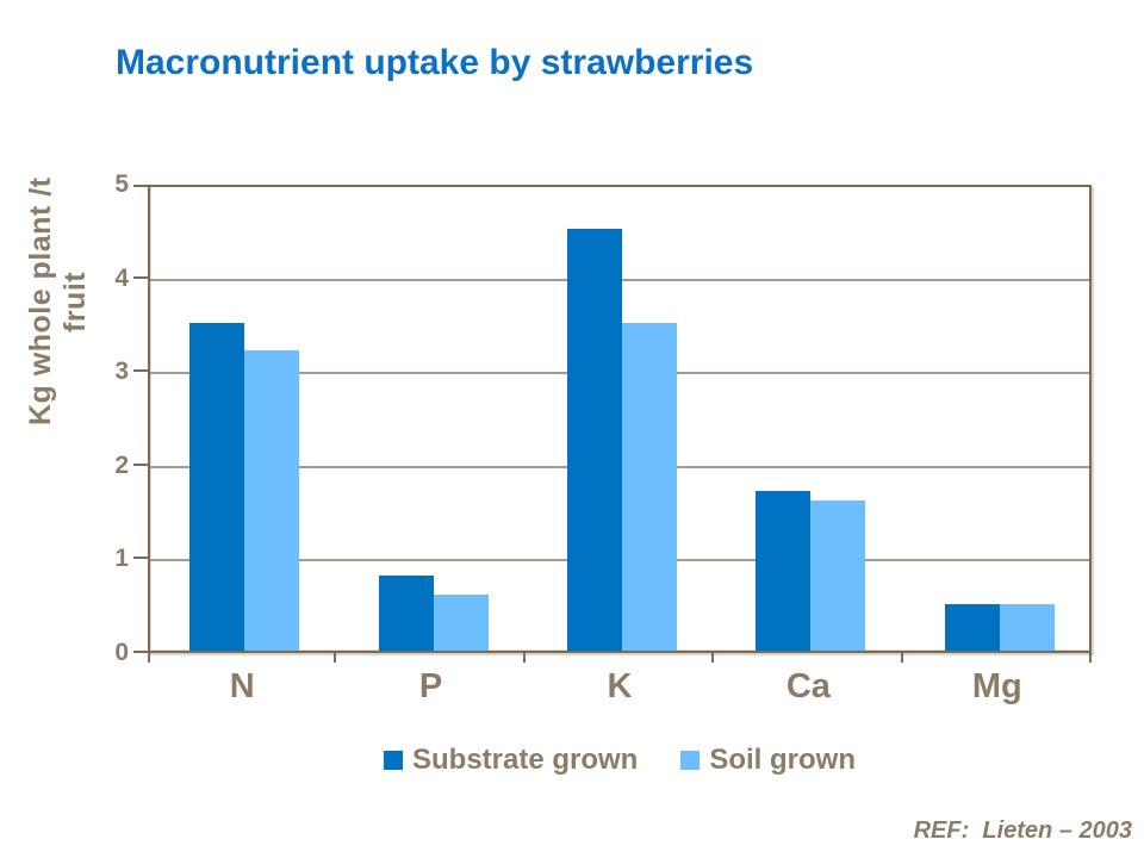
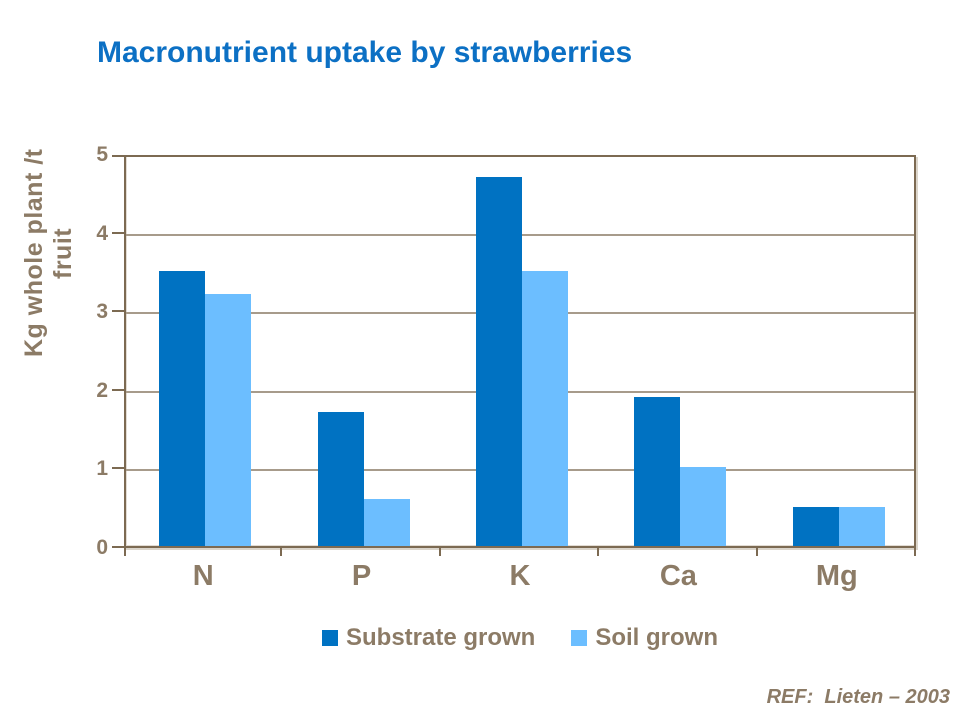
Substrate grown/P: 0.8 -> 1.7
Substrate grown/K: 4.5 -> 4.7
Substrate grown/Ca: 1.7 -> 1.9
Soil grown/Ca: 1.6 -> 1.0
